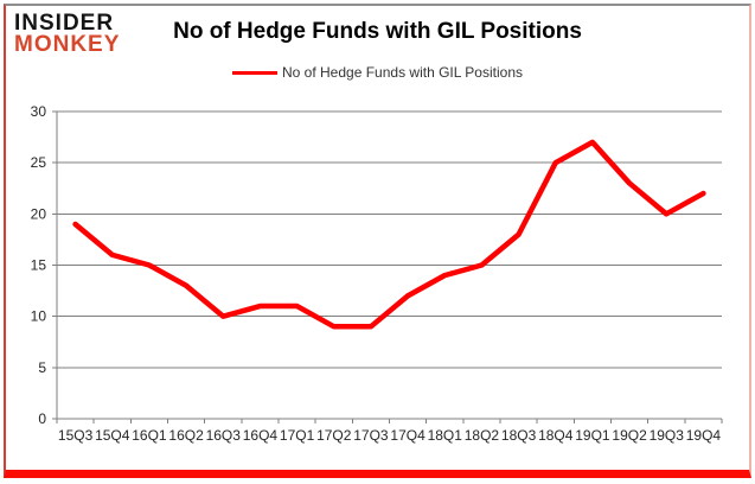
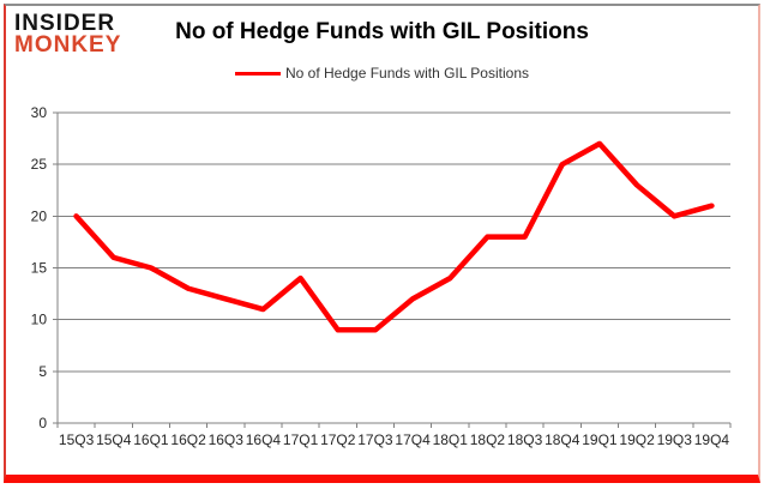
15Q3: 19 -> 20
16Q3: 10 -> 12
17Q1: 11 -> 14
18Q2: 15 -> 18
19Q4: 22 -> 21
